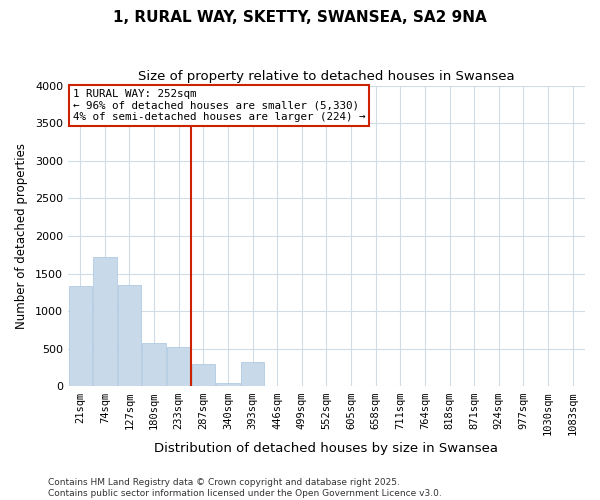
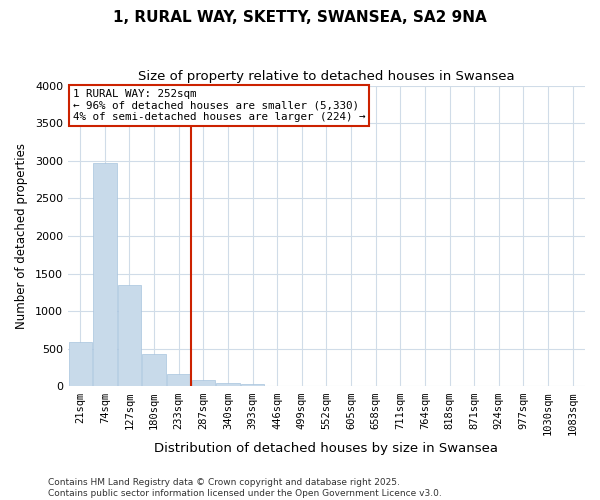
21sqm: 1340 -> 590
74sqm: 1720 -> 2970
180sqm: 580 -> 420
233sqm: 520 -> 160
287sqm: 300 -> 80
393sqm: 320 -> 30
